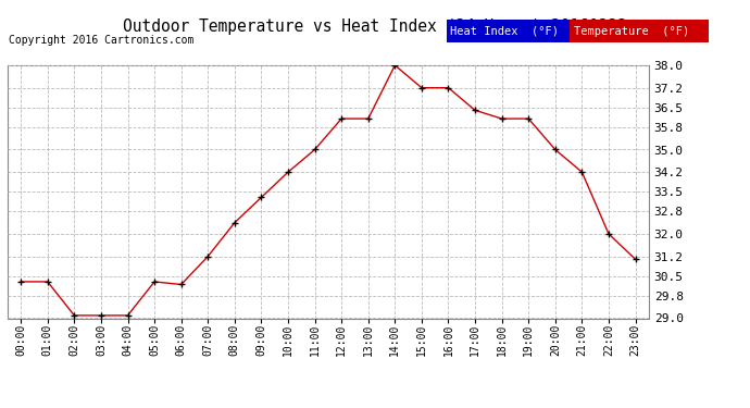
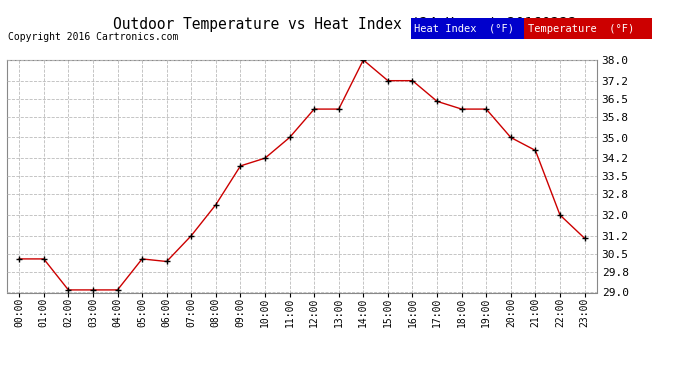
09:00: 33.3 -> 33.9
21:00: 34.2 -> 34.5
